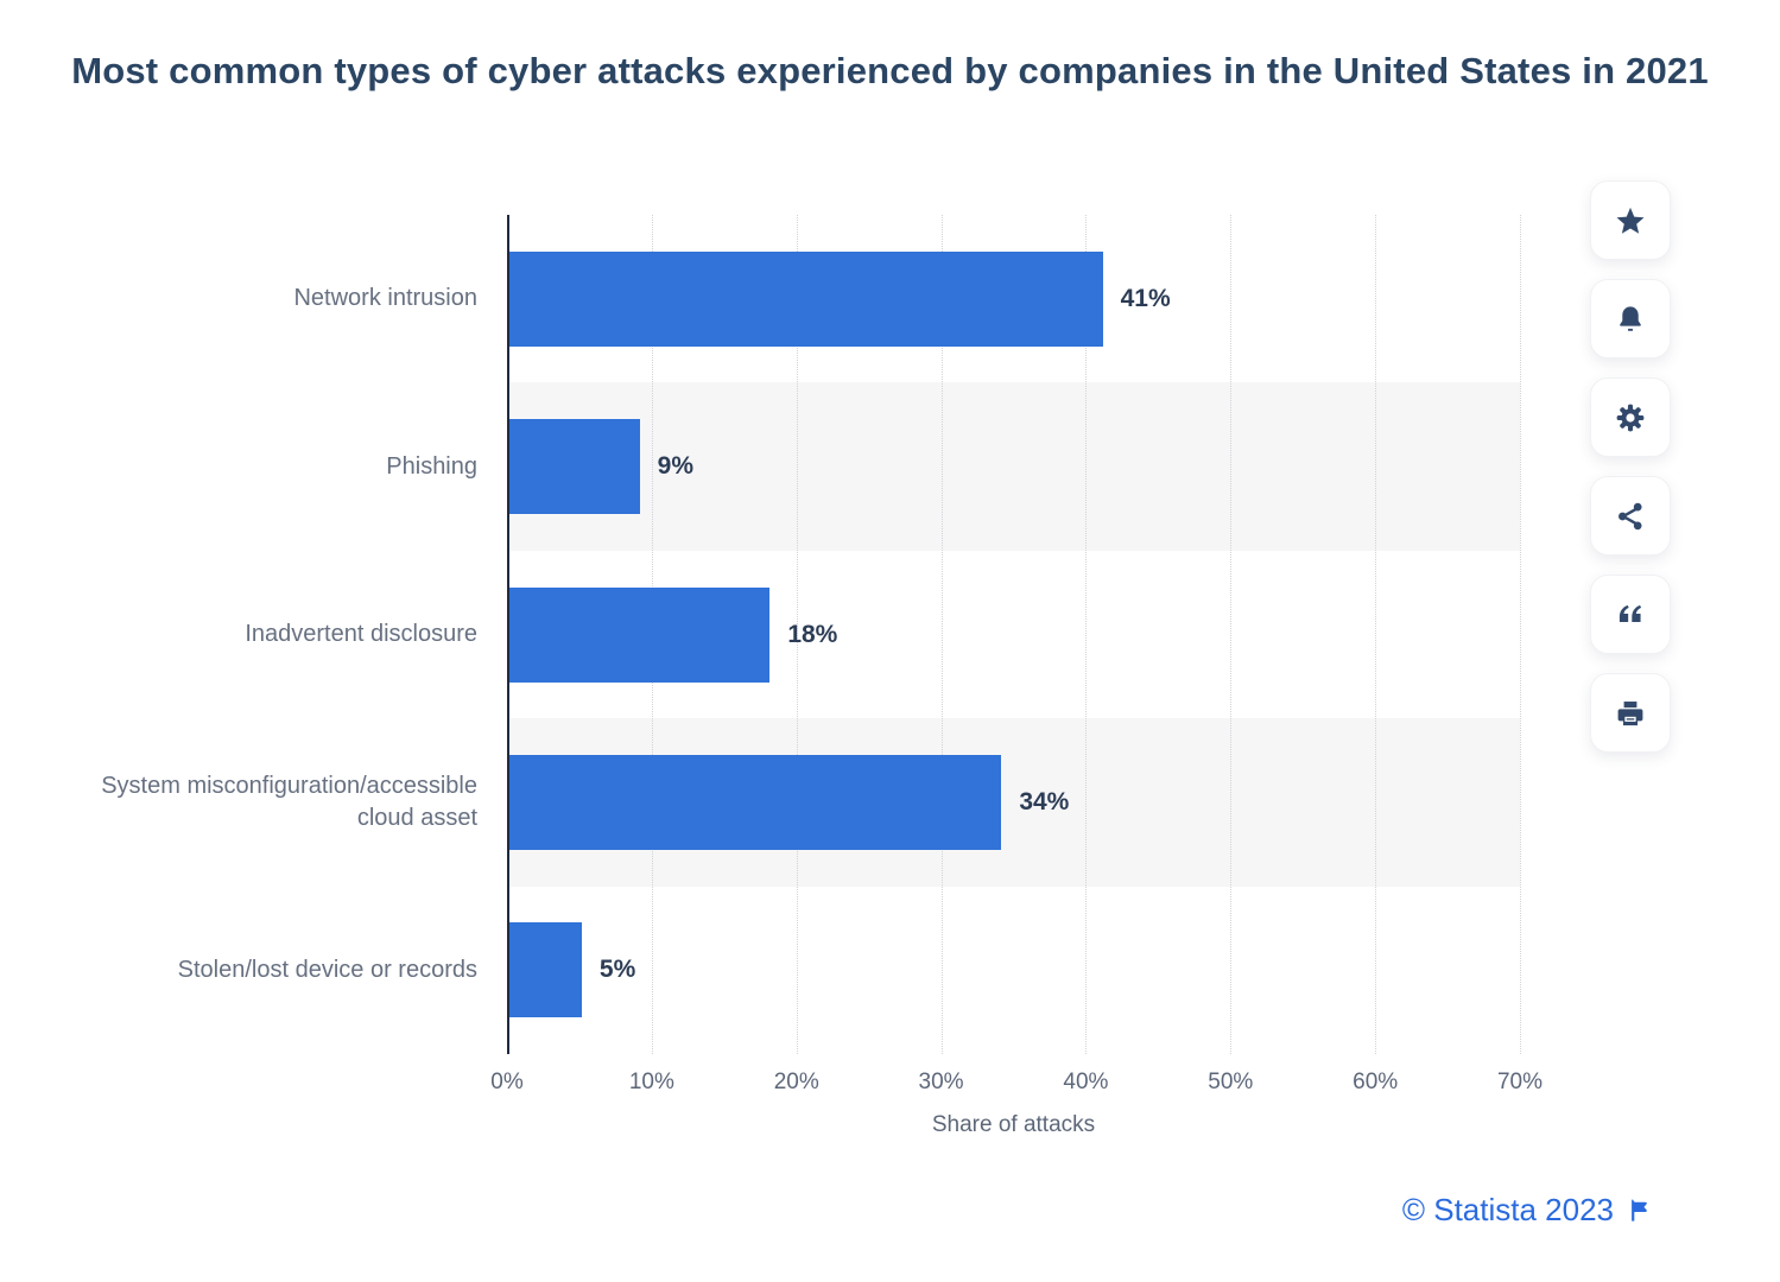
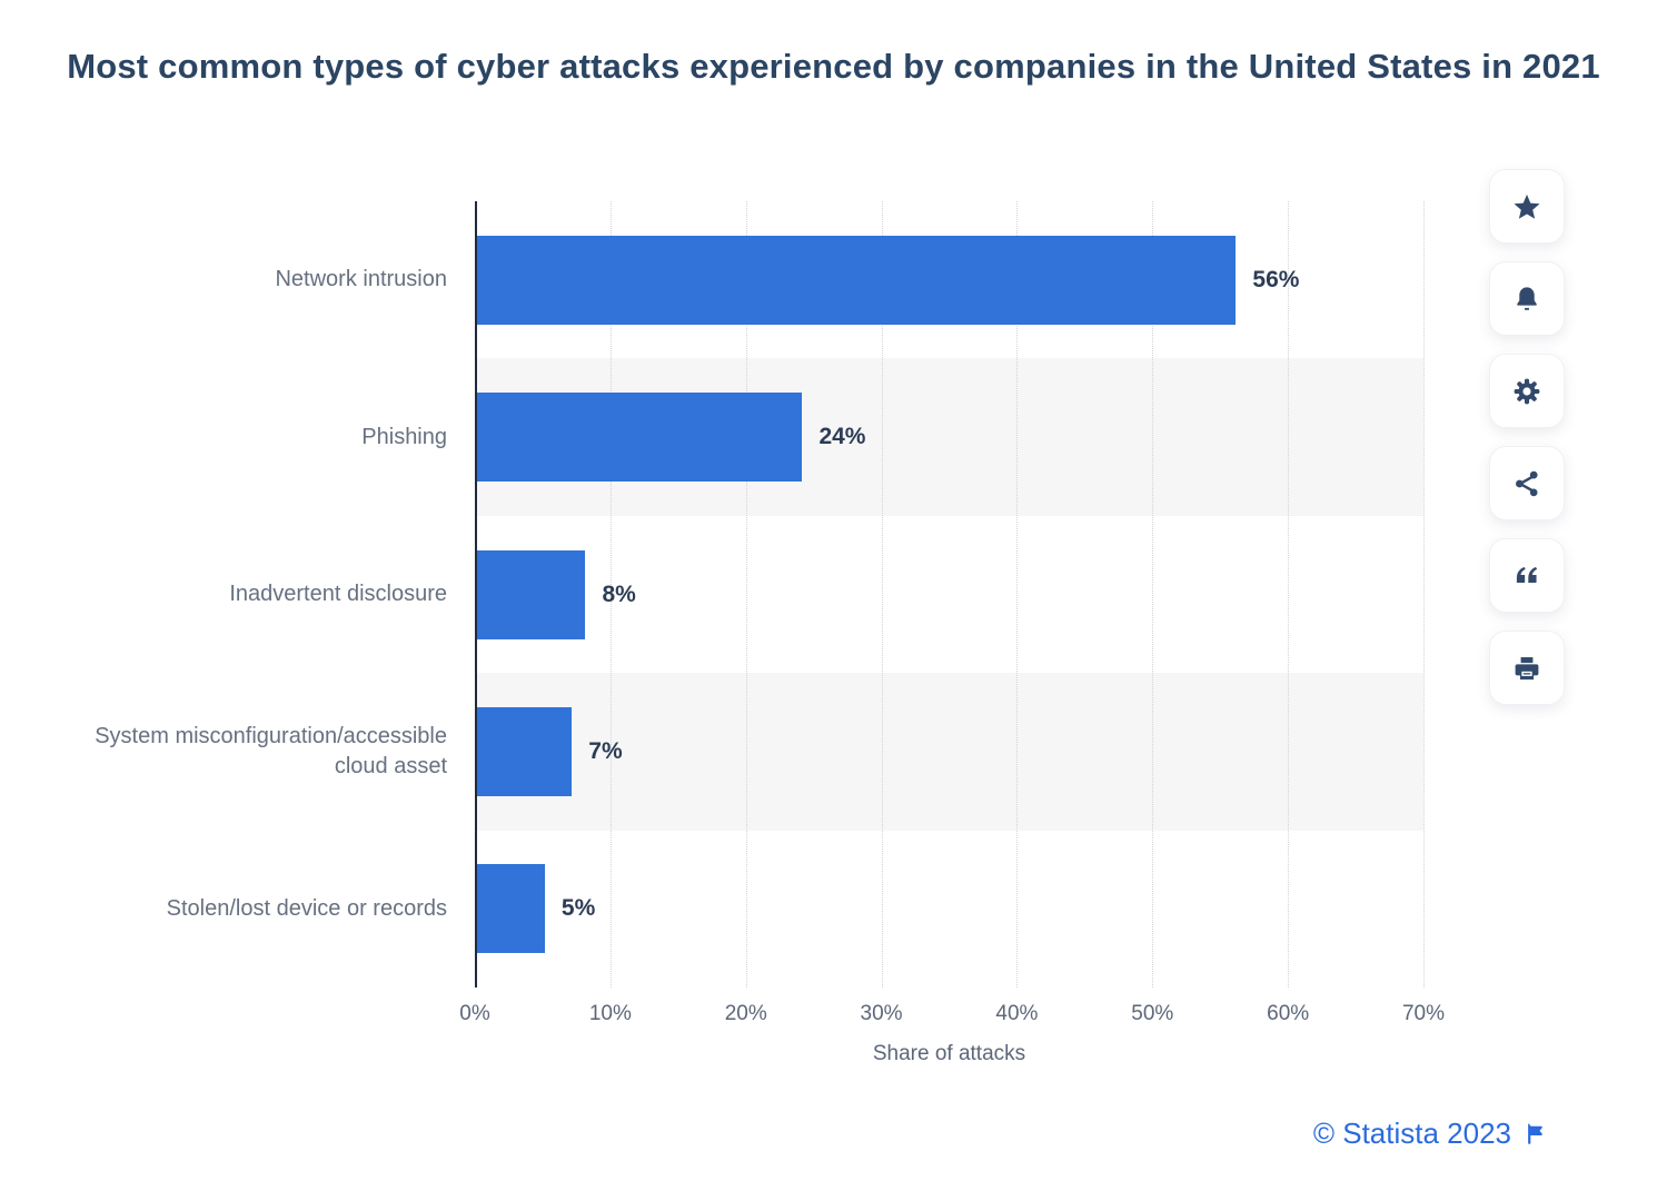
Network intrusion: 41% -> 56%
Phishing: 9% -> 24%
Inadvertent disclosure: 18% -> 8%
System misconfiguration/accessible cloud asset: 34% -> 7%
